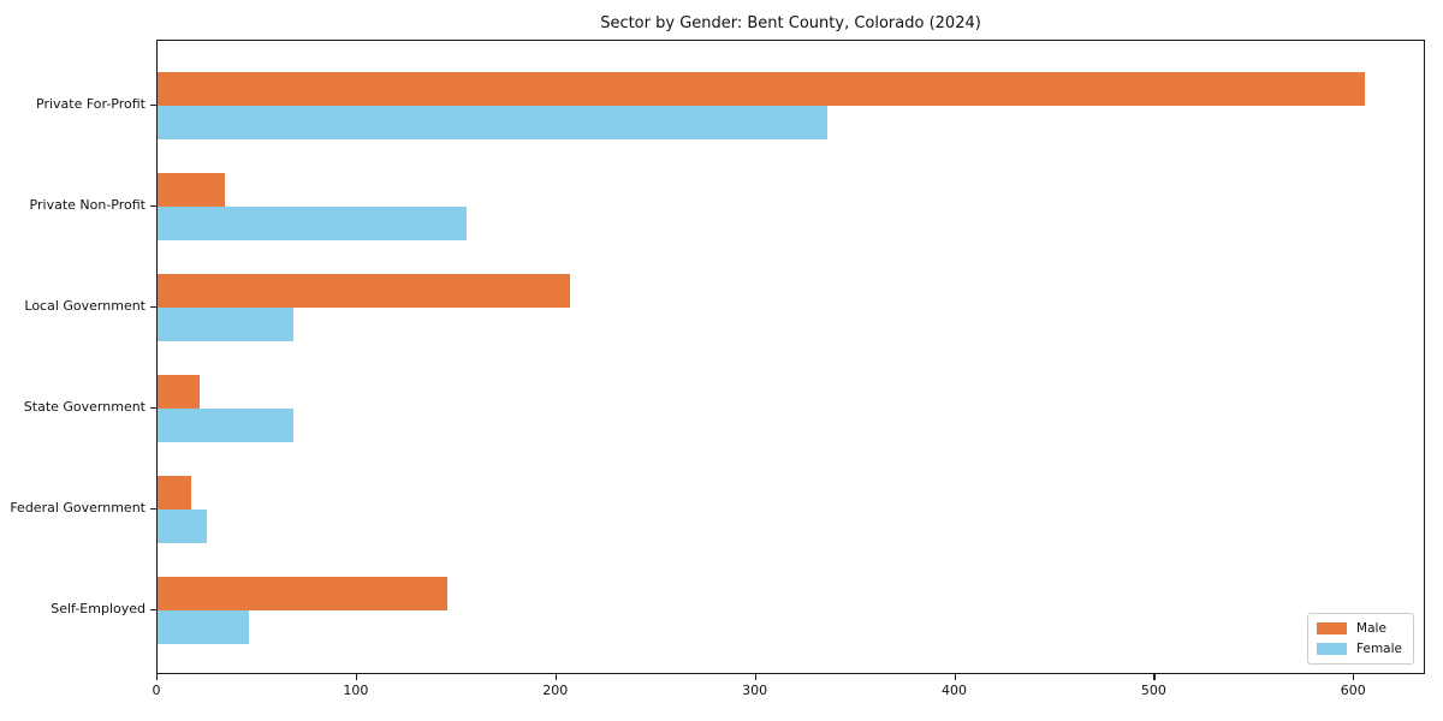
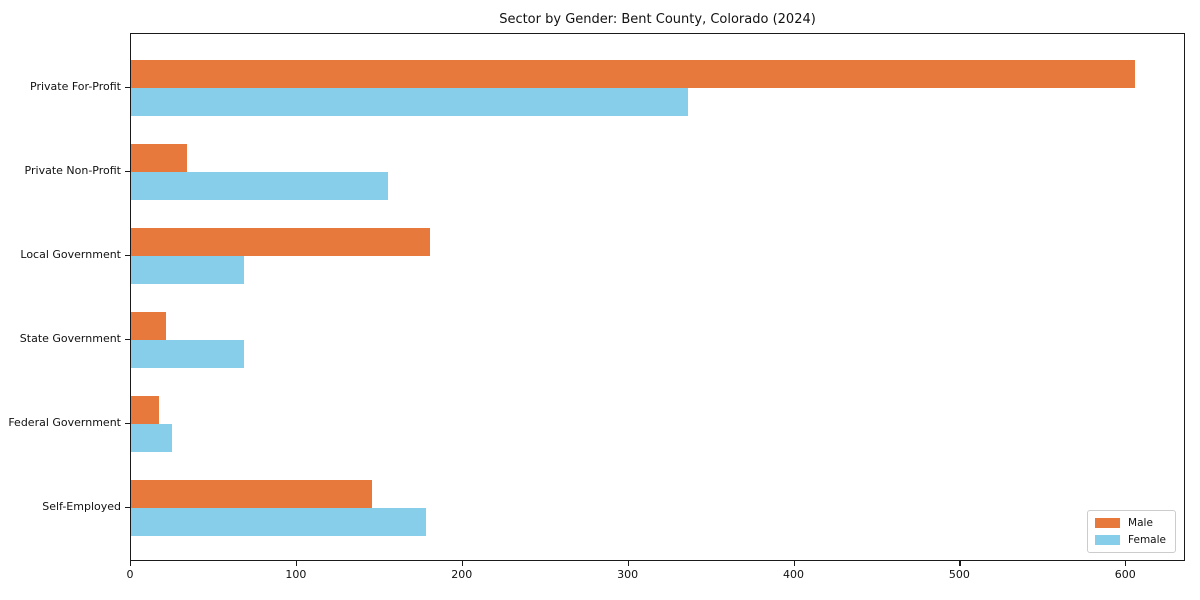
Male/Local Government: 207 -> 180
Female/Self-Employed: 46 -> 178
